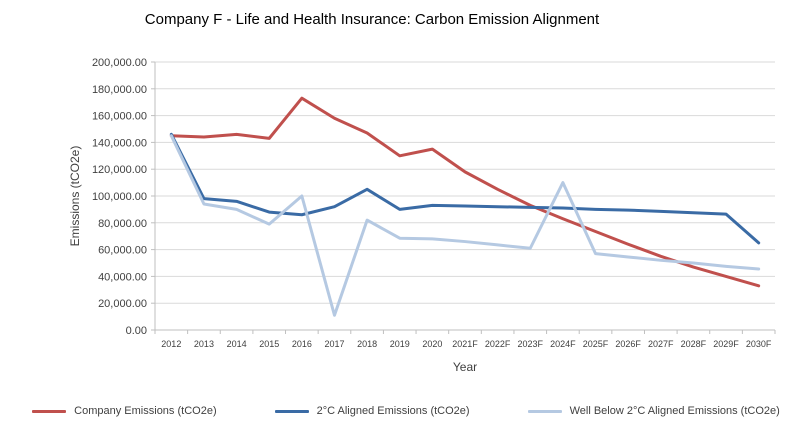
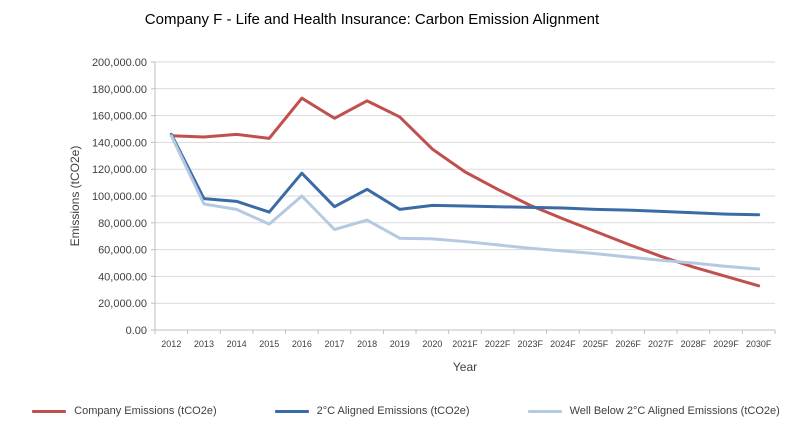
2°C Aligned Emissions (tCO2e)/2016: 86000 -> 117000
Well Below 2°C Aligned Emissions (tCO2e)/2017: 11000 -> 75000
Company Emissions (tCO2e)/2018: 147000 -> 171000
Company Emissions (tCO2e)/2019: 130000 -> 159000
Well Below 2°C Aligned Emissions (tCO2e)/2024F: 110000 -> 59000
2°C Aligned Emissions (tCO2e)/2030F: 65000 -> 86000
